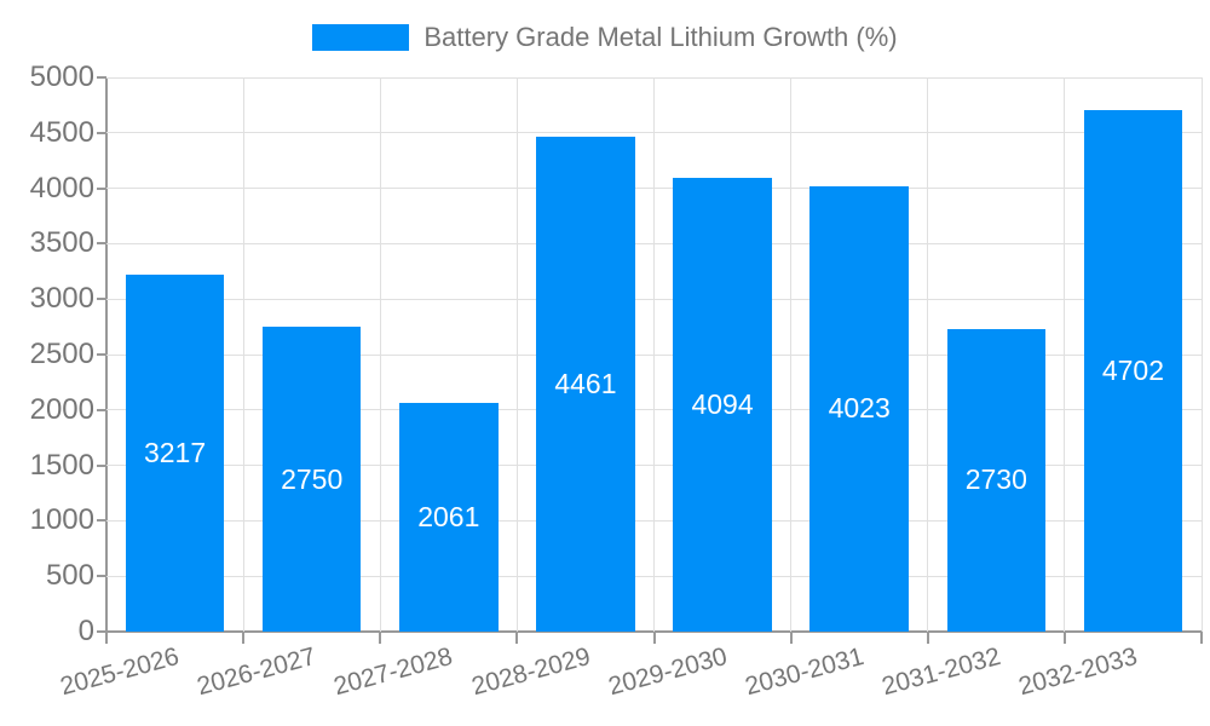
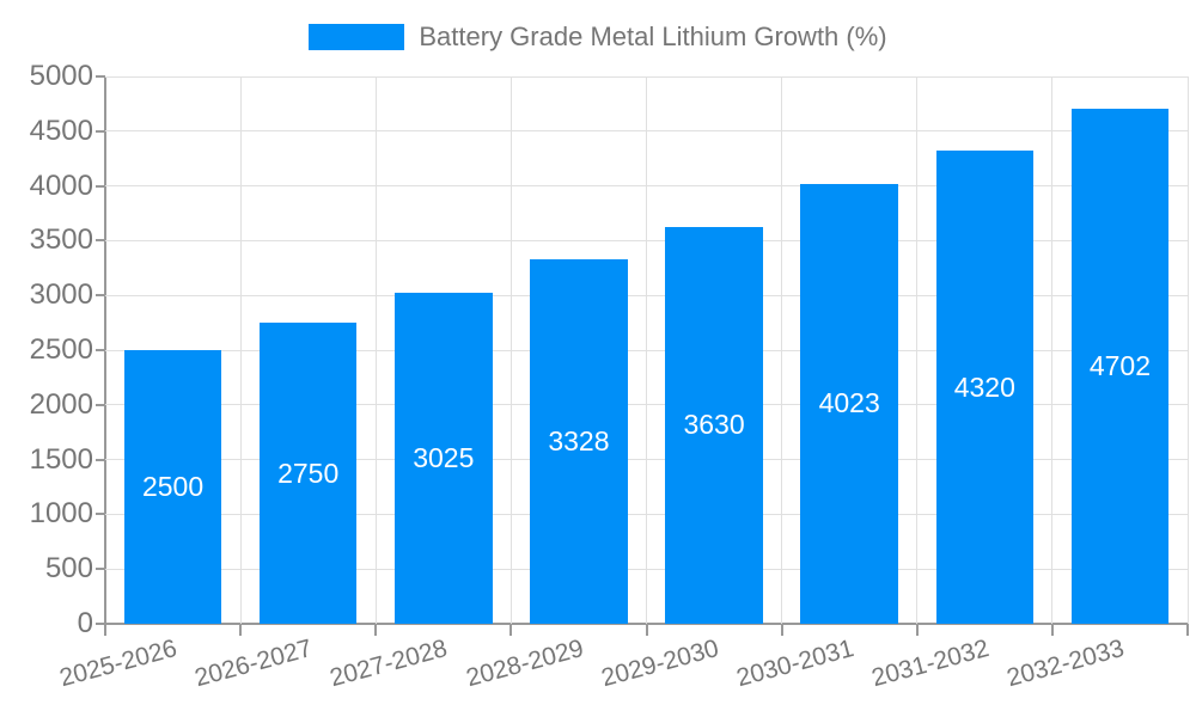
2025-2026: 3217 -> 2500
2027-2028: 2061 -> 3025
2028-2029: 4461 -> 3328
2029-2030: 4094 -> 3630
2031-2032: 2730 -> 4320
